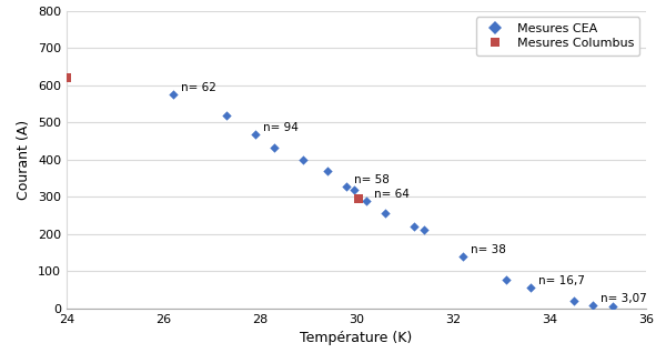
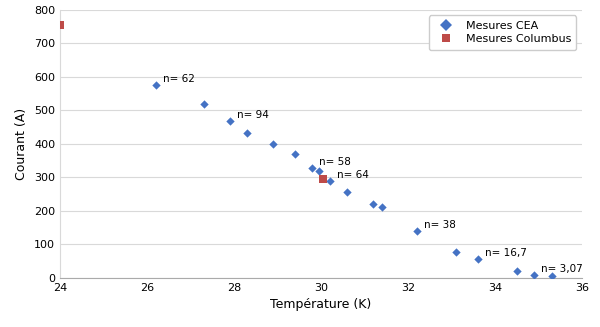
Mesures Columbus/24: 620 -> 754
